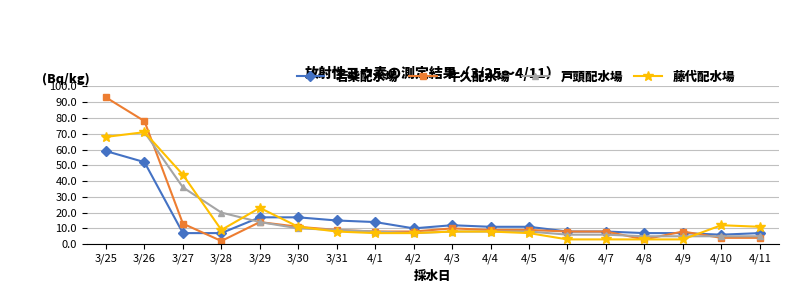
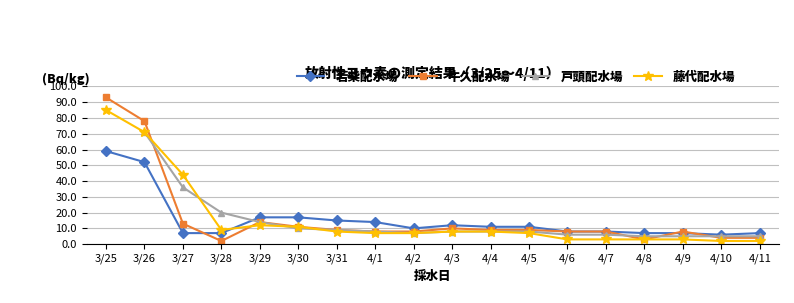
藤代配水場/3/25: 68 -> 85
藤代配水場/3/29: 23 -> 12
藤代配水場/4/10: 12 -> 2
藤代配水場/4/11: 11 -> 2
